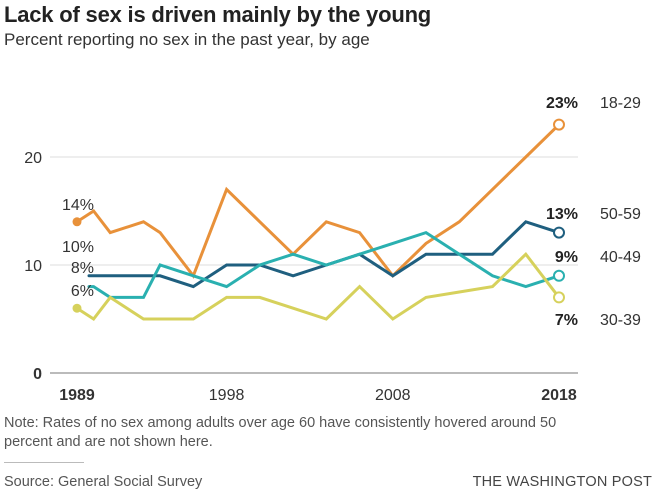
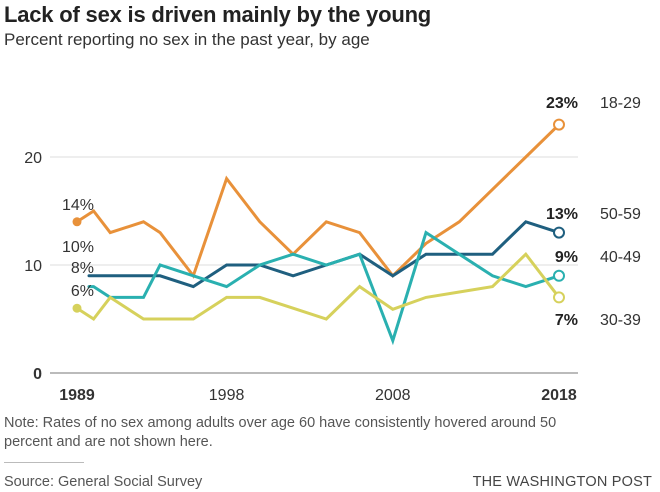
18-29/1998: 17 -> 18
40-49/2008: 12 -> 3
30-39/2008: 5.0 -> 5.9
